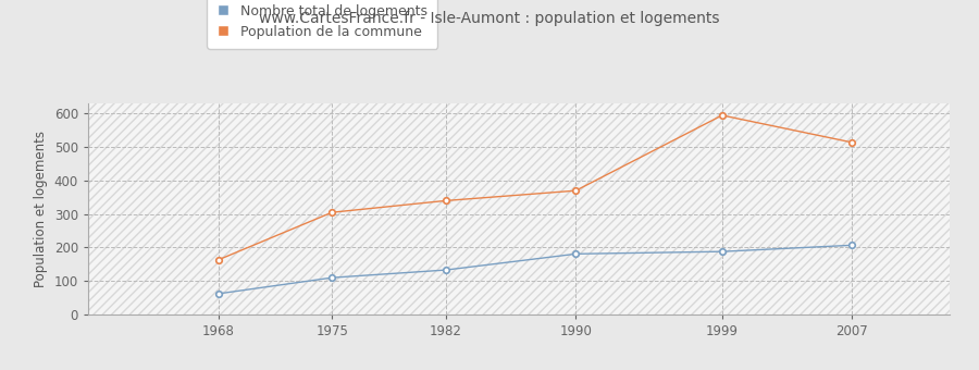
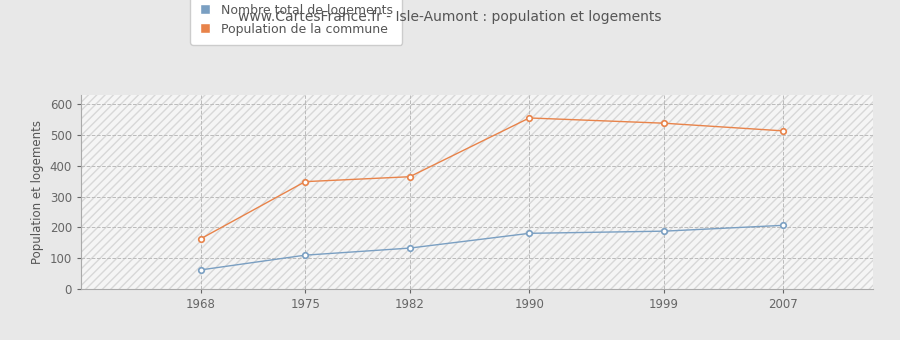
Population de la commune/1975: 305 -> 349
Population de la commune/1982: 340 -> 365
Population de la commune/1990: 370 -> 556
Population de la commune/1999: 595 -> 539
